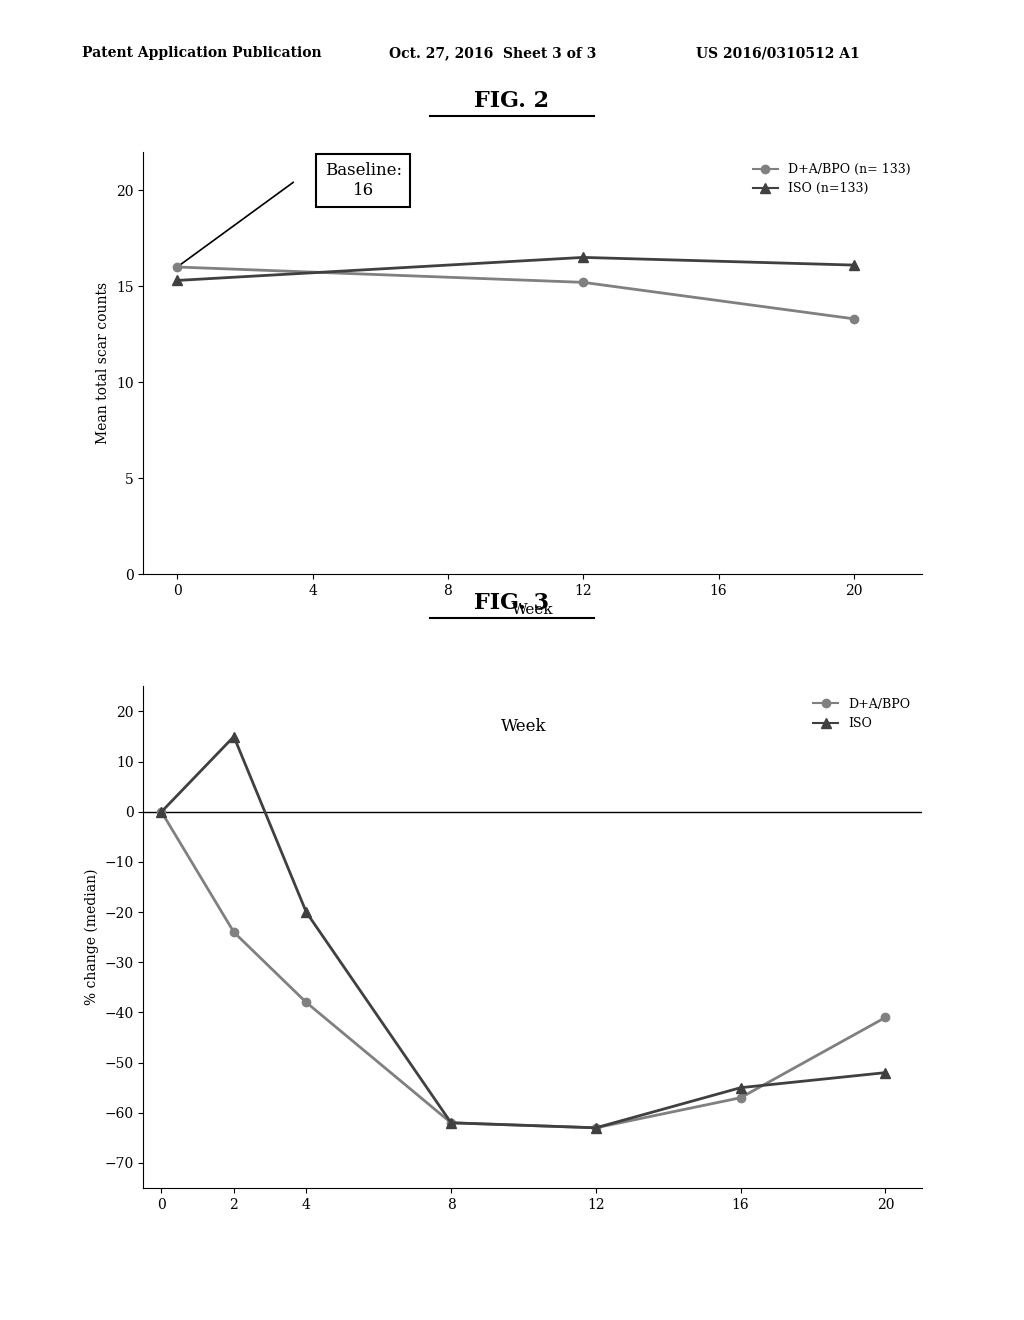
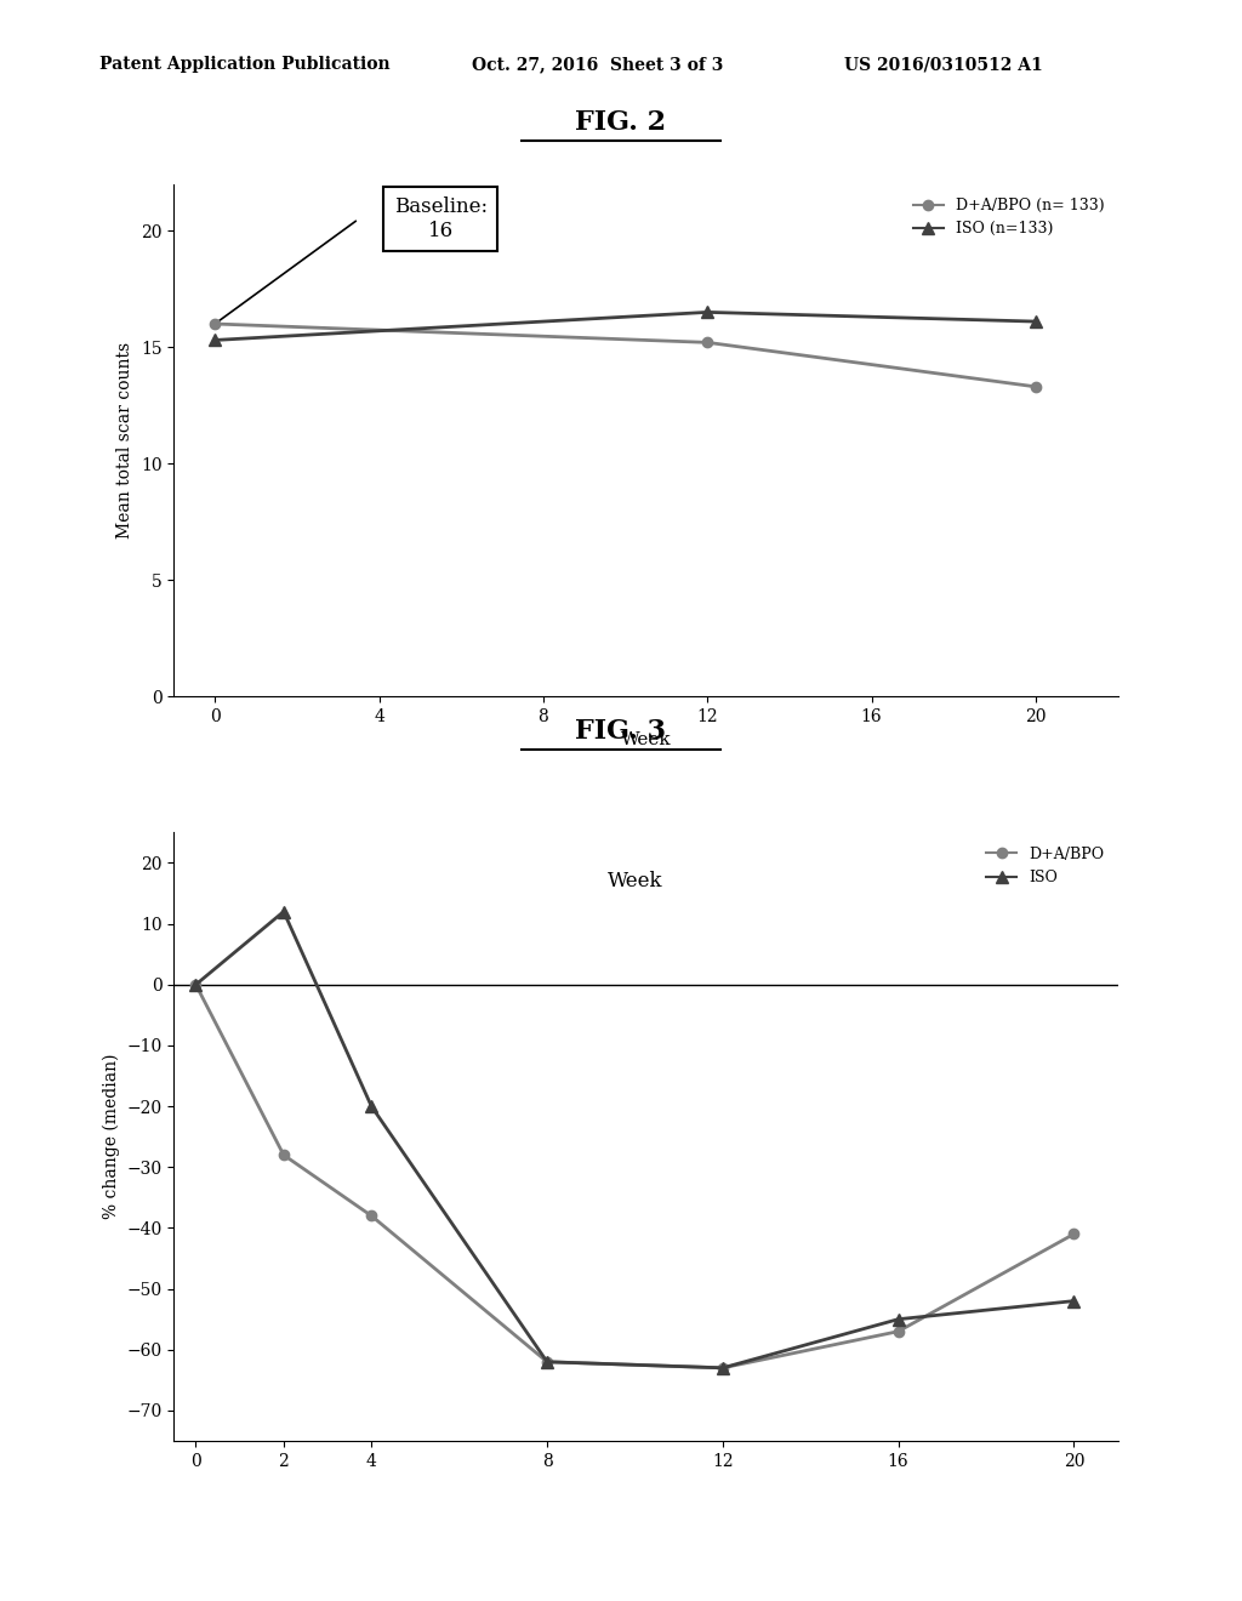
D+A/BPO/2: -24 -> -28
ISO/2: 15 -> 12
